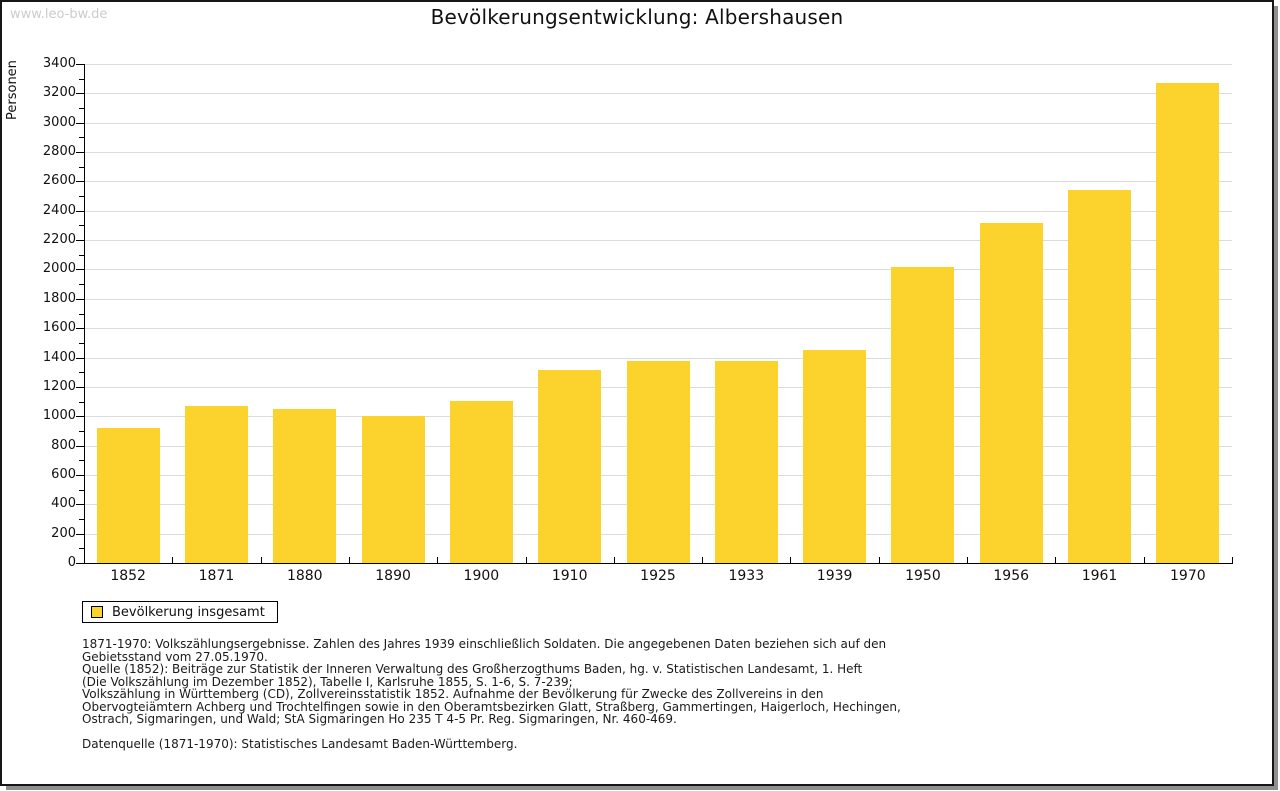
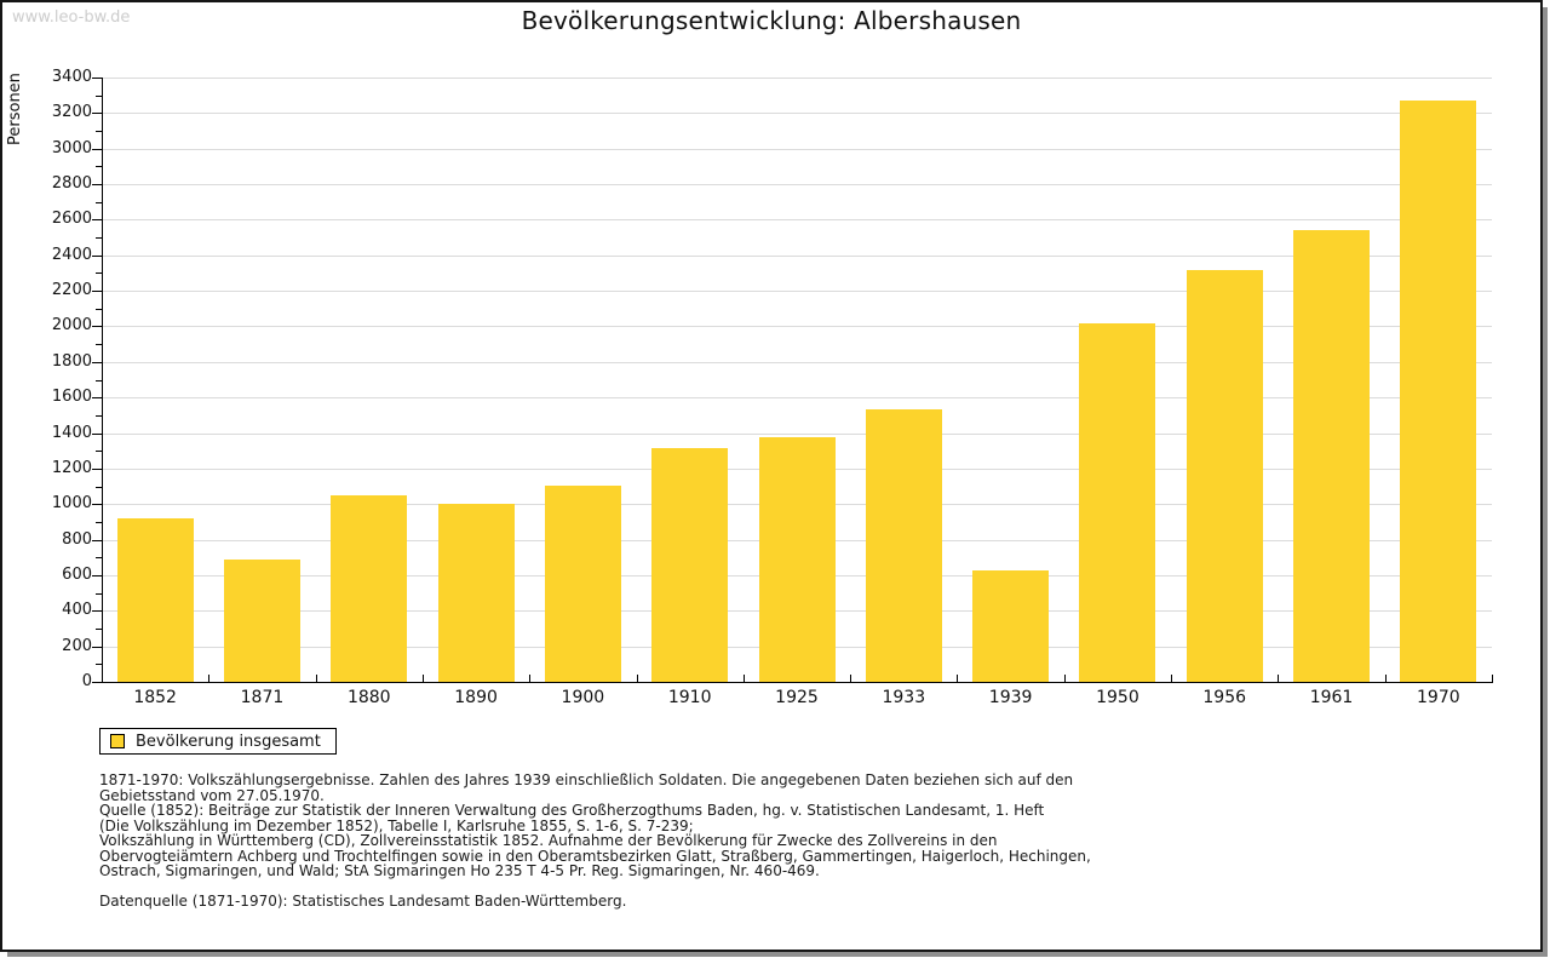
1871: 1070 -> 690
1933: 1370 -> 1530
1939: 1450 -> 630
